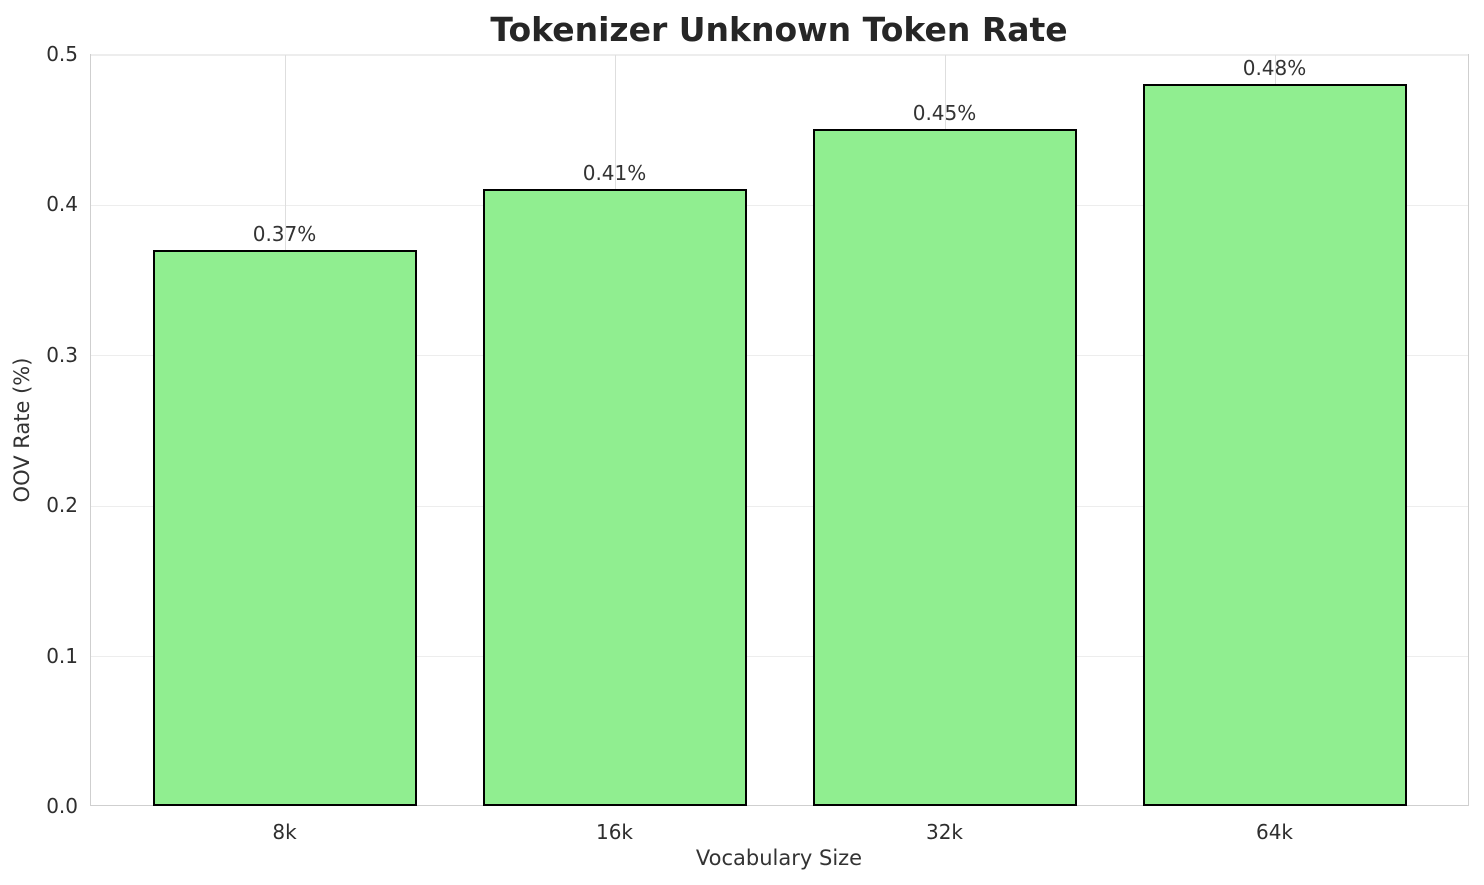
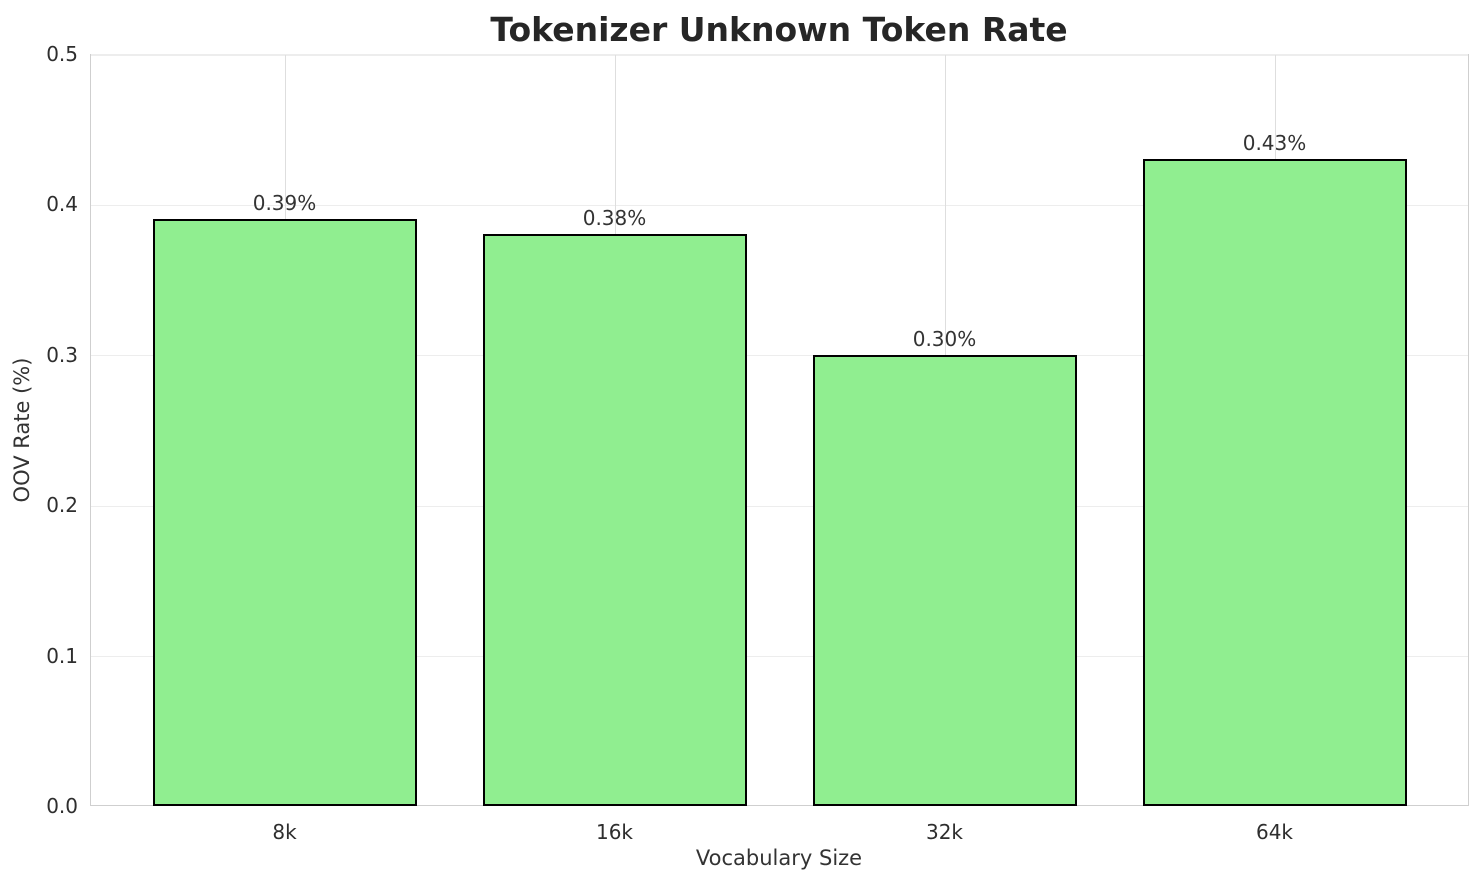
8k: 0.37% -> 0.39%
16k: 0.41% -> 0.38%
32k: 0.45% -> 0.30%
64k: 0.48% -> 0.43%
